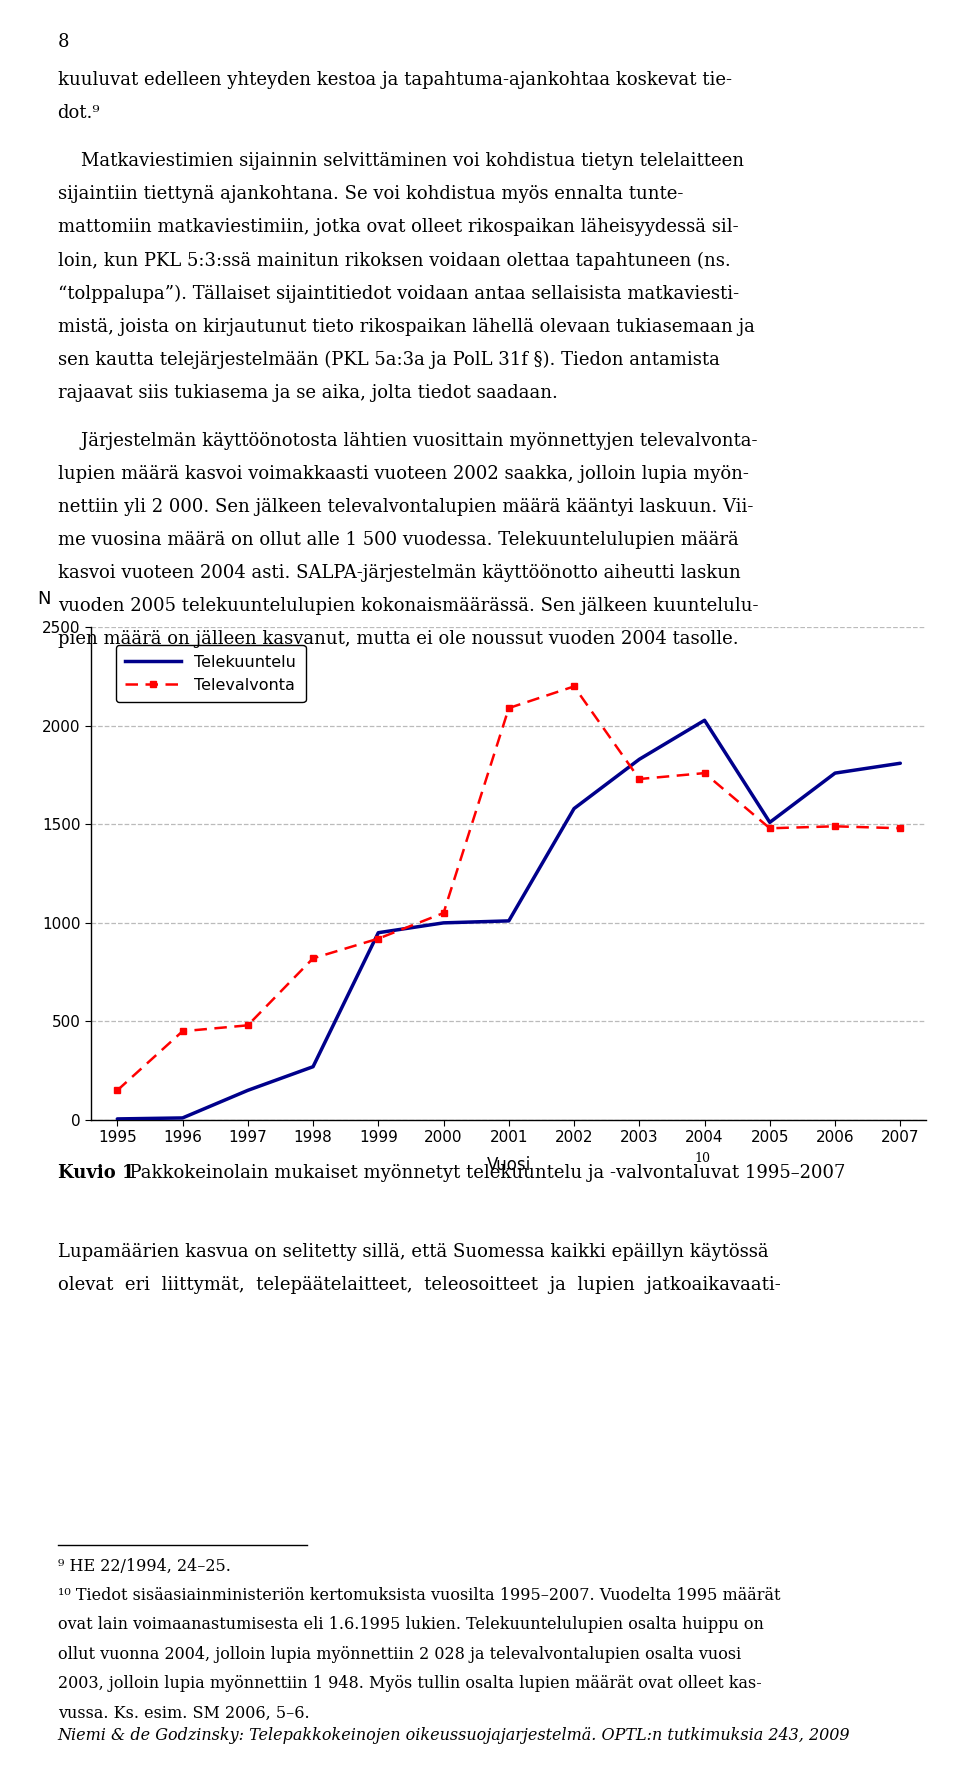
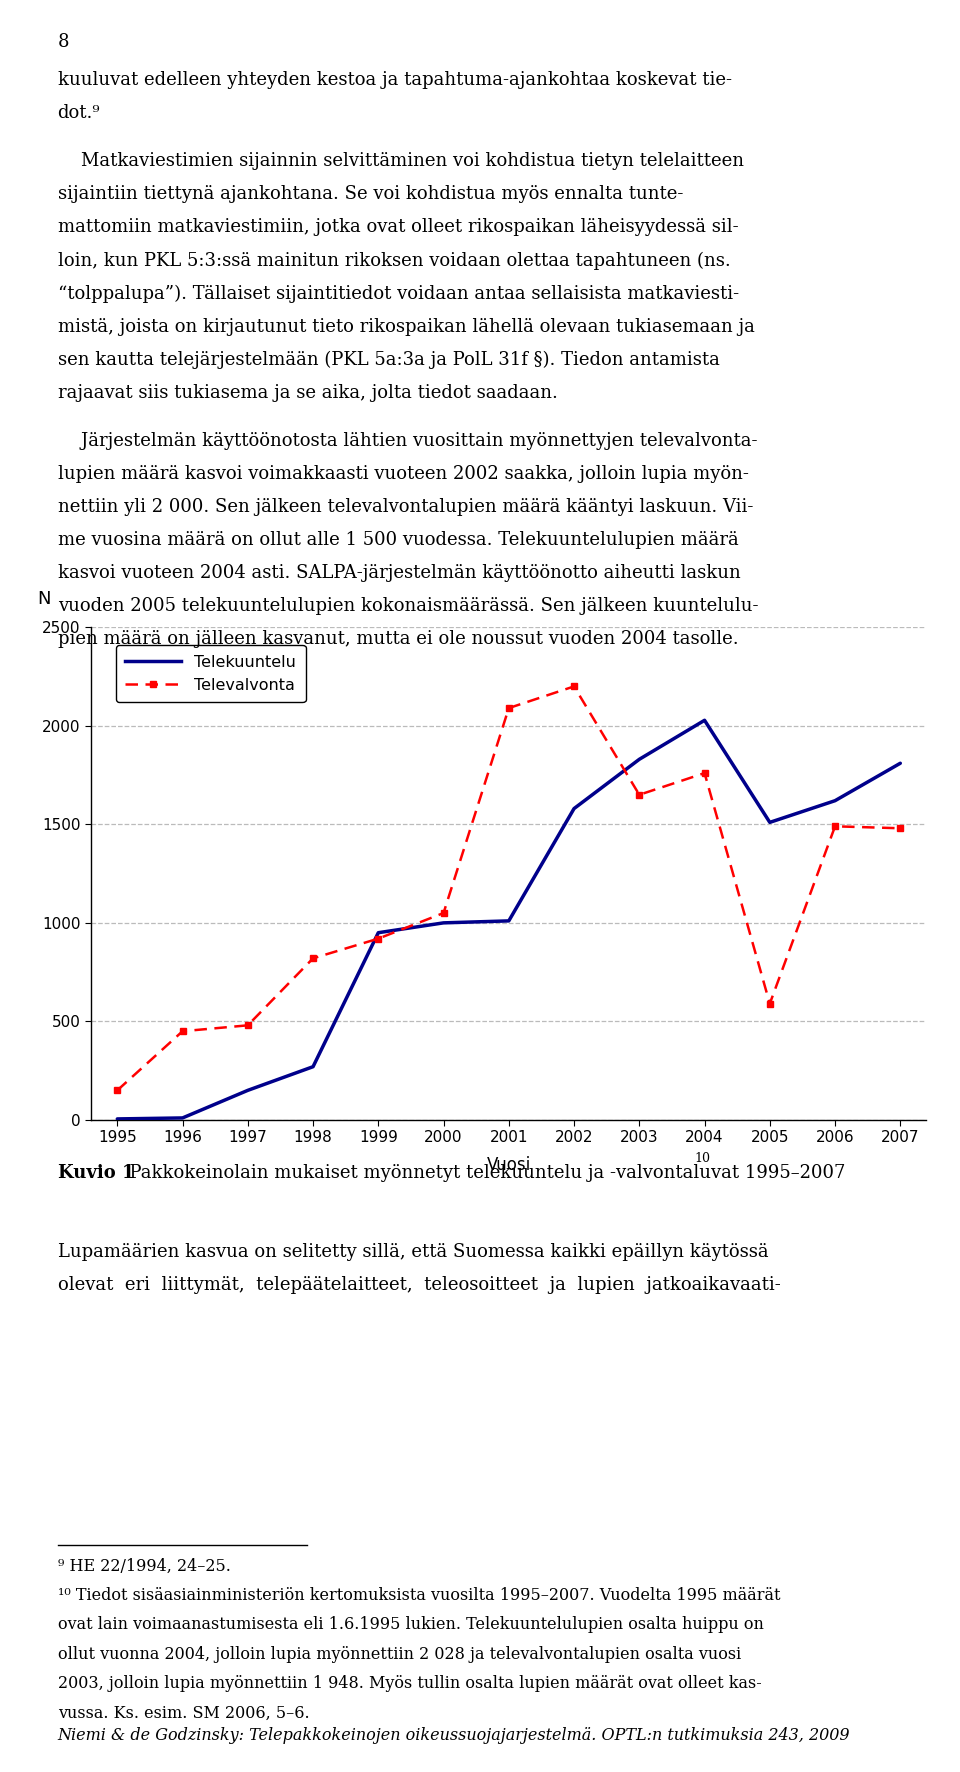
Televalvonta/2003: 1730 -> 1650
Televalvonta/2005: 1480 -> 590
Telekuuntelu/2006: 1760 -> 1620
